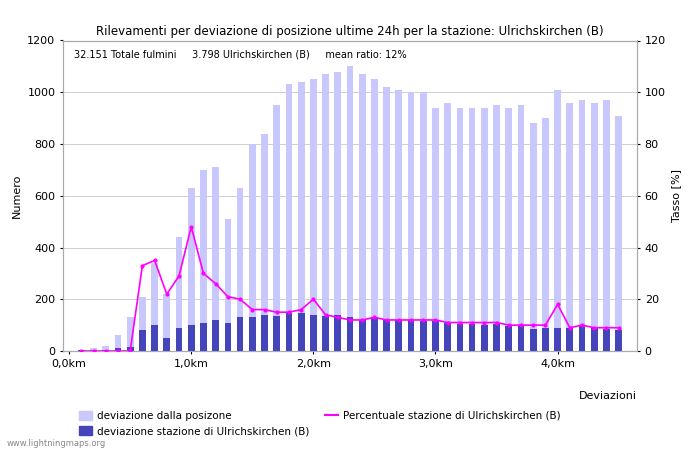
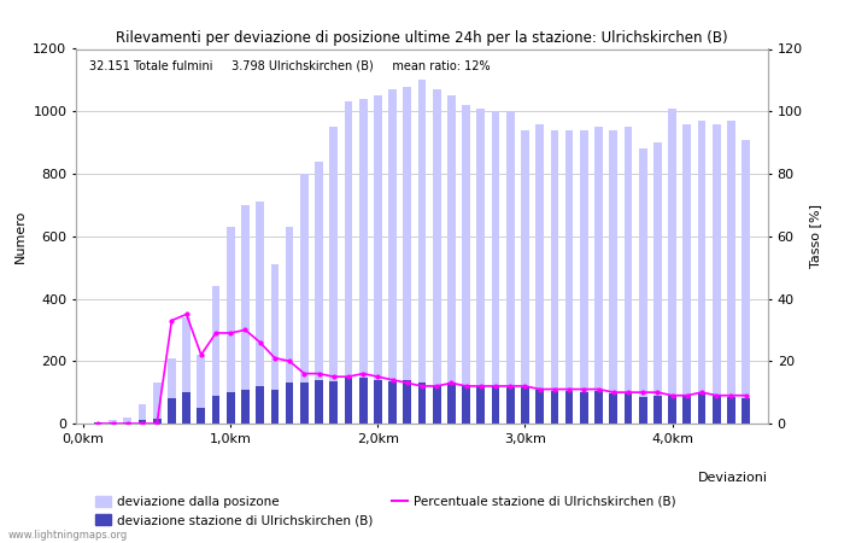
Percentuale stazione di Ulrichskirchen (B)/1,0km: 48 -> 29
Percentuale stazione di Ulrichskirchen (B)/2,0km: 20 -> 15
Percentuale stazione di Ulrichskirchen (B)/4,0km: 18 -> 9
